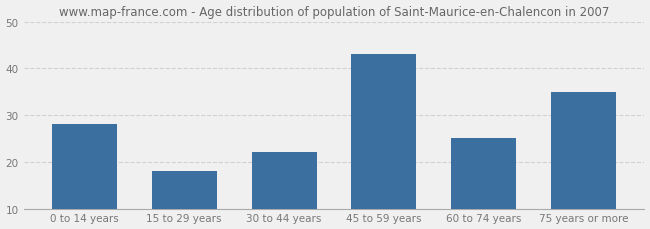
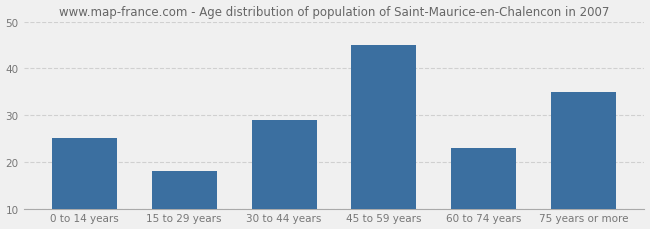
0 to 14 years: 28 -> 25
30 to 44 years: 22 -> 29
45 to 59 years: 43 -> 45
60 to 74 years: 25 -> 23
